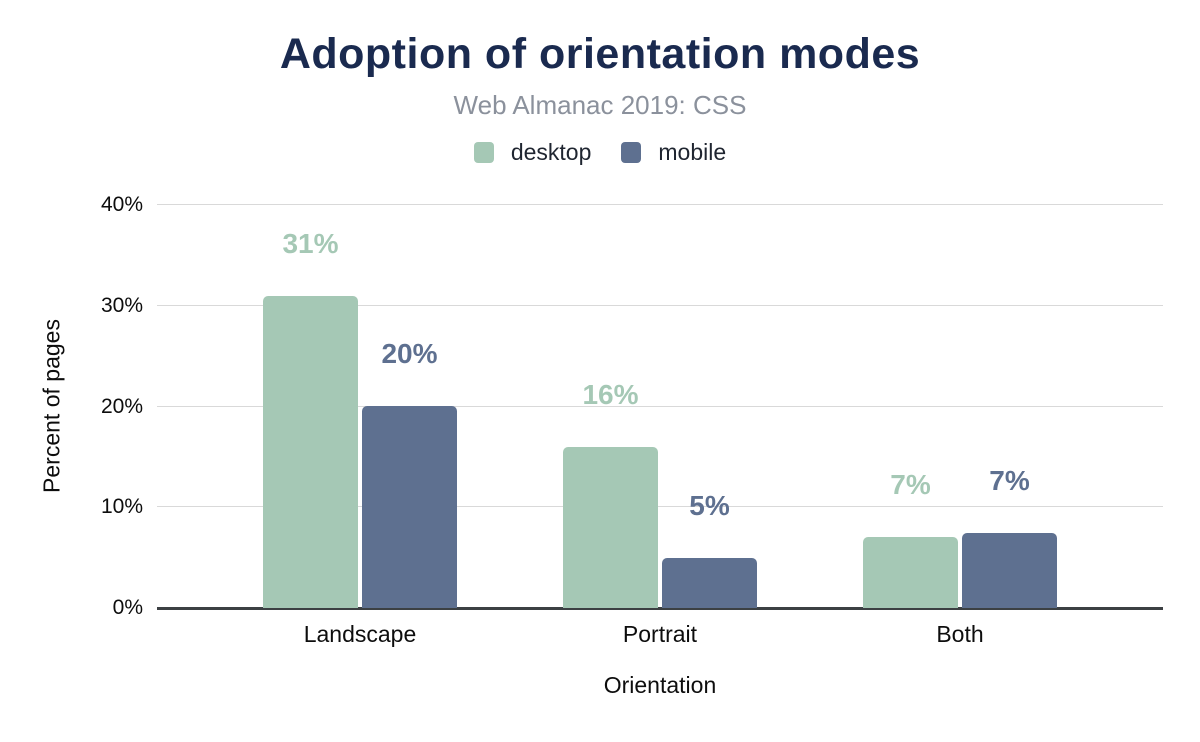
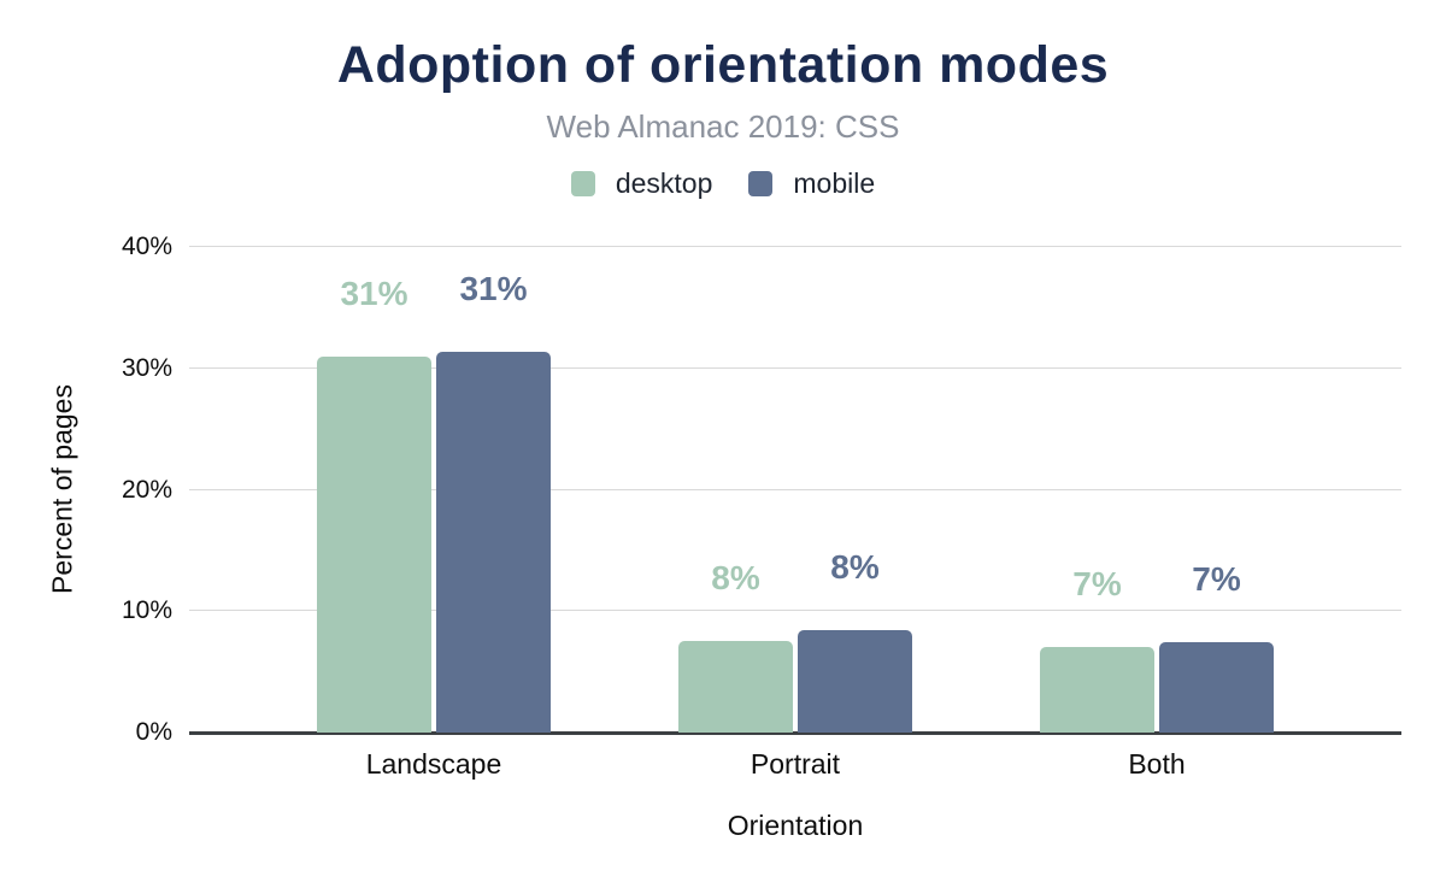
mobile/Landscape: 20% -> 31%
desktop/Portrait: 16% -> 8%
mobile/Portrait: 5% -> 8%
